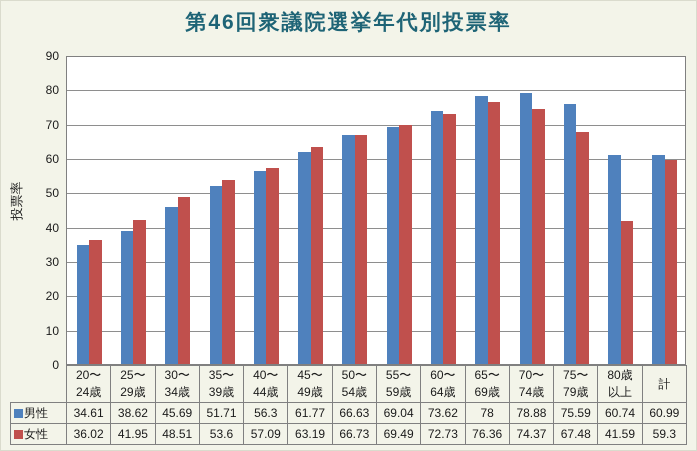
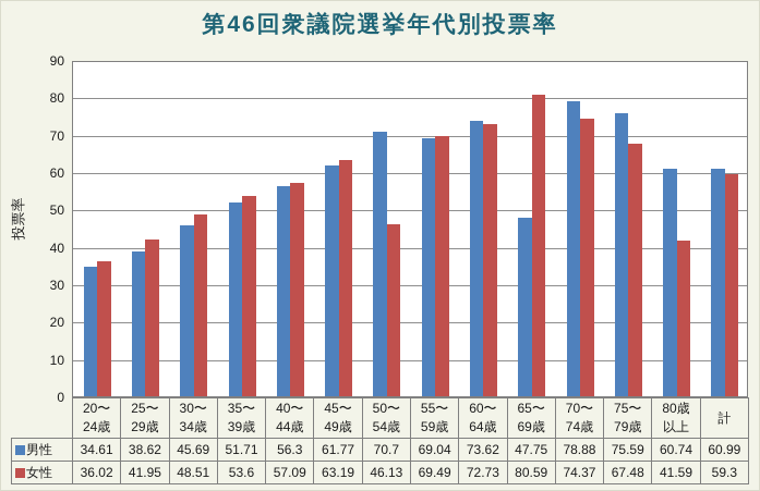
男性/50〜54歳: 66.63 -> 70.7
女性/50〜54歳: 66.73 -> 46.13
男性/65〜69歳: 78 -> 47.75
女性/65〜69歳: 76.36 -> 80.59
